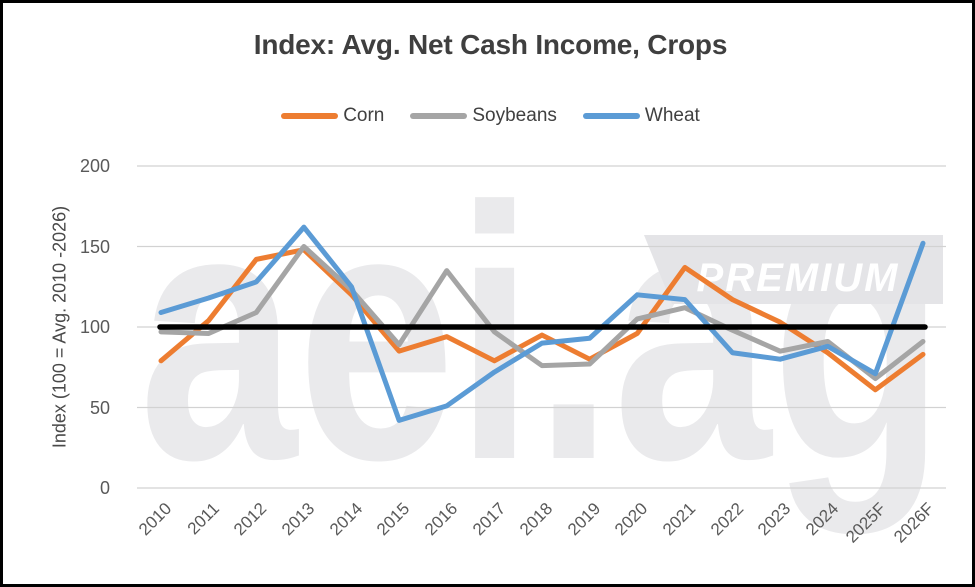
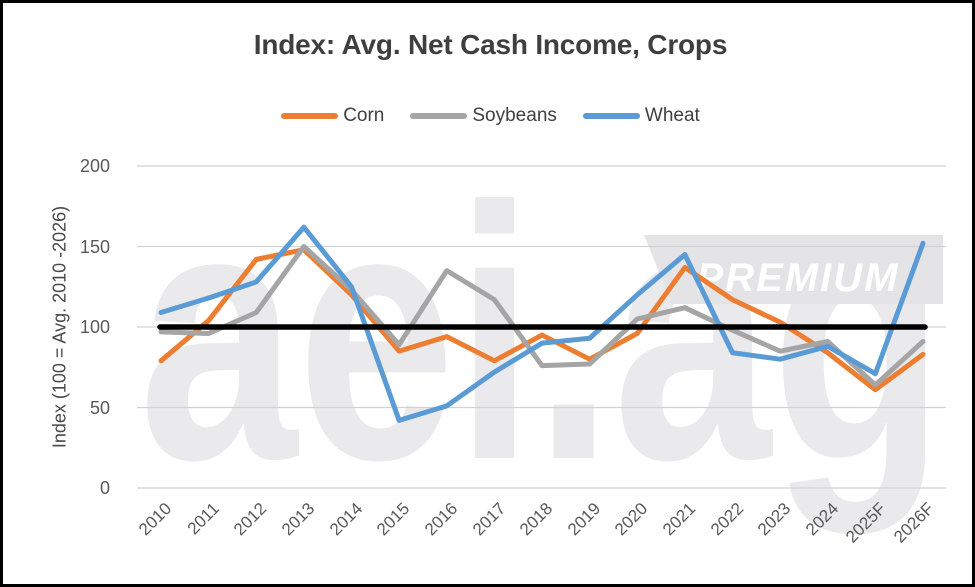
Soybeans/2017: 97 -> 117
Wheat/2021: 117 -> 145
Soybeans/2025F: 68 -> 64
